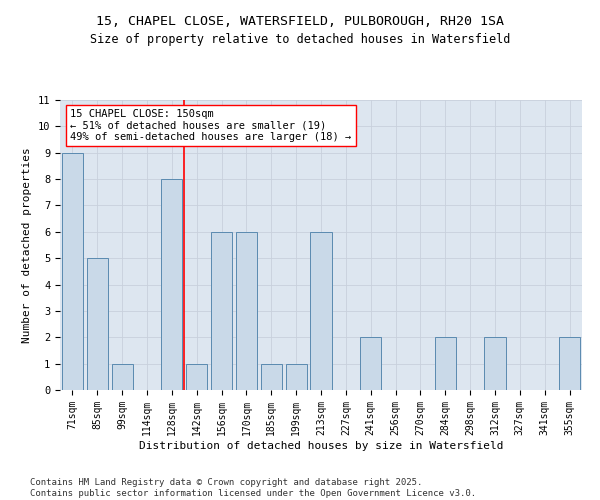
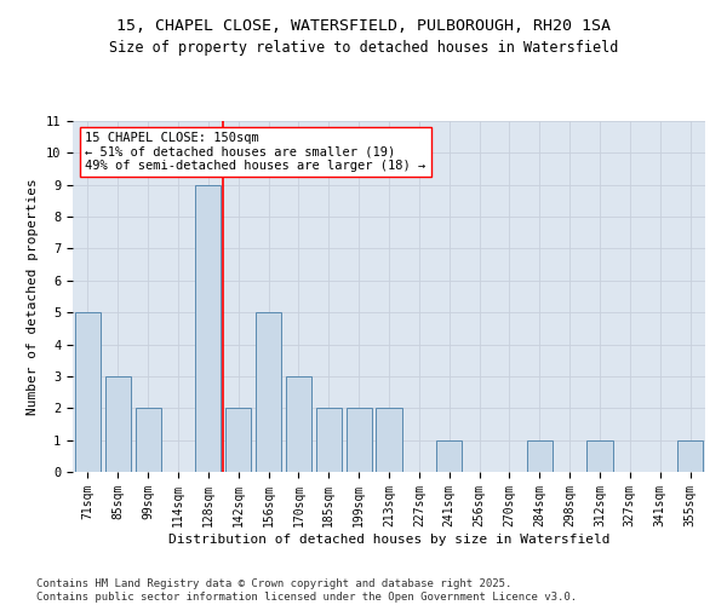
71sqm: 9 -> 5
85sqm: 5 -> 3
99sqm: 1 -> 2
128sqm: 8 -> 9
142sqm: 1 -> 2
156sqm: 6 -> 5
170sqm: 6 -> 3
185sqm: 1 -> 2
199sqm: 1 -> 2
213sqm: 6 -> 2
241sqm: 2 -> 1
284sqm: 2 -> 1
312sqm: 2 -> 1
355sqm: 2 -> 1
